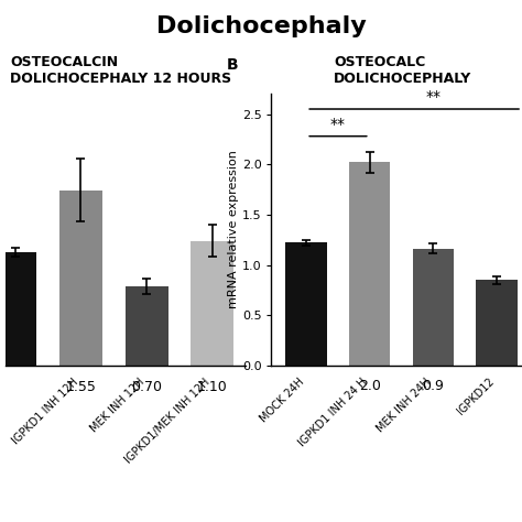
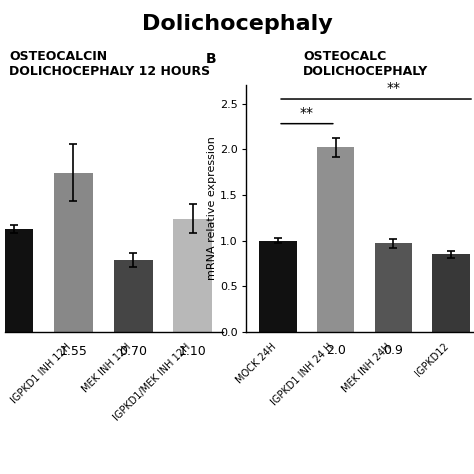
MOCK 24H: 1.22 -> 1.00
MEK INH 24H: 1.16 -> 0.97
